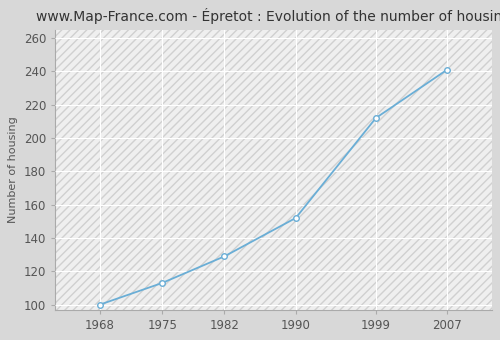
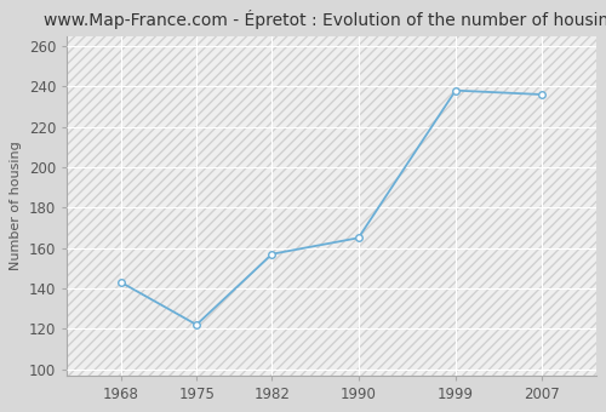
1968: 100 -> 143
1975: 113 -> 122
1982: 129 -> 157
1990: 152 -> 165
1999: 212 -> 238
2007: 241 -> 236
